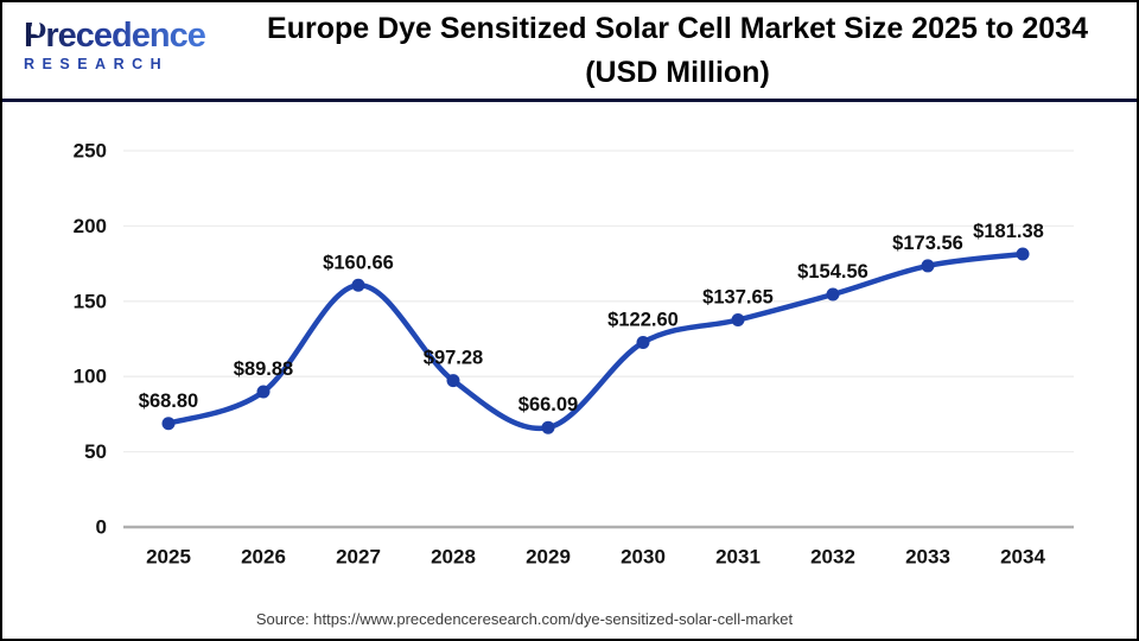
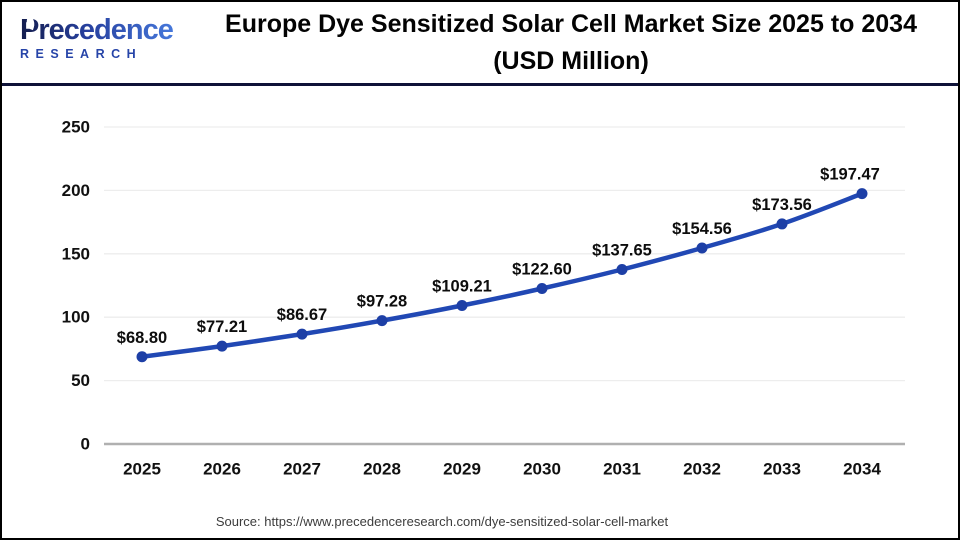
2026: $89.88 -> $77.21
2027: $160.66 -> $86.67
2029: $66.09 -> $109.21
2034: $181.38 -> $197.47
